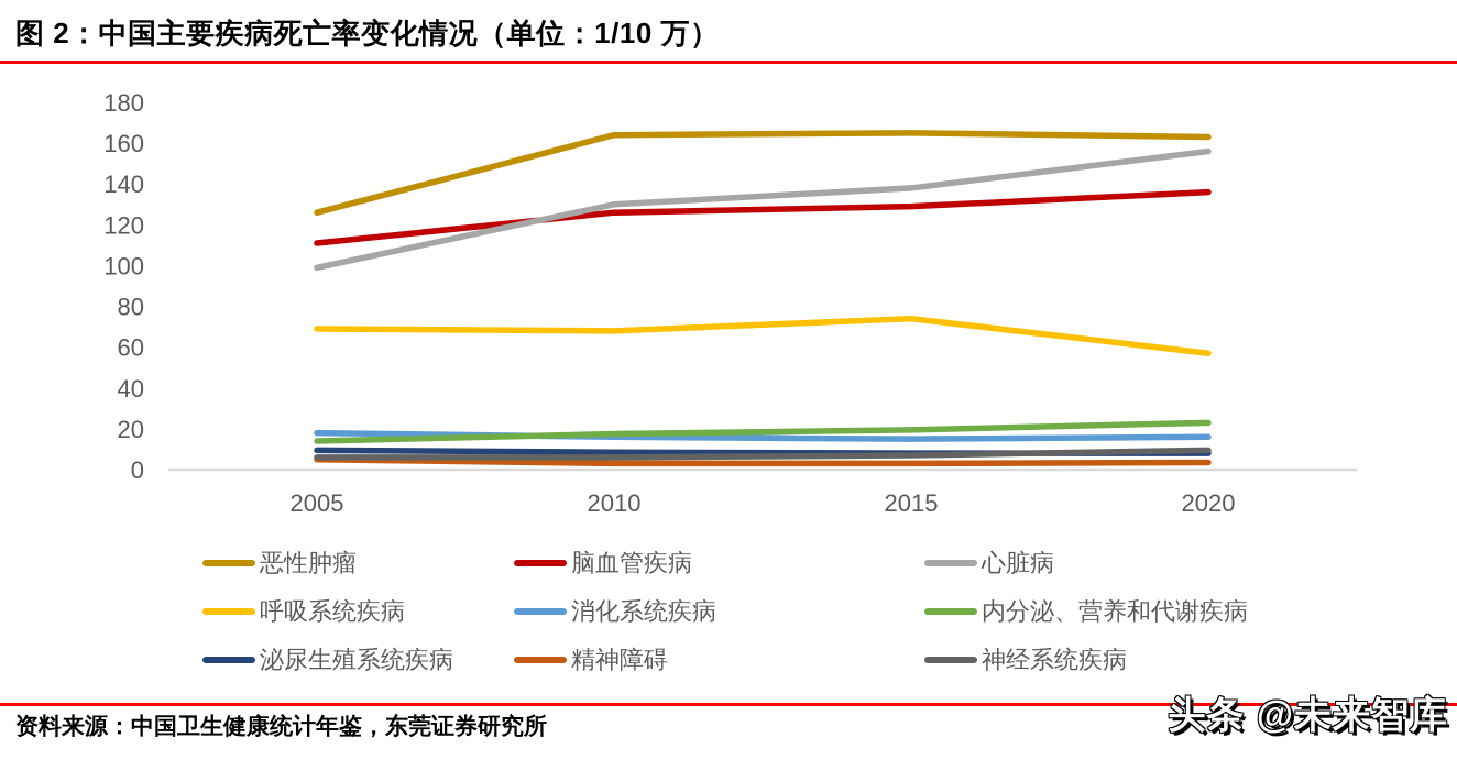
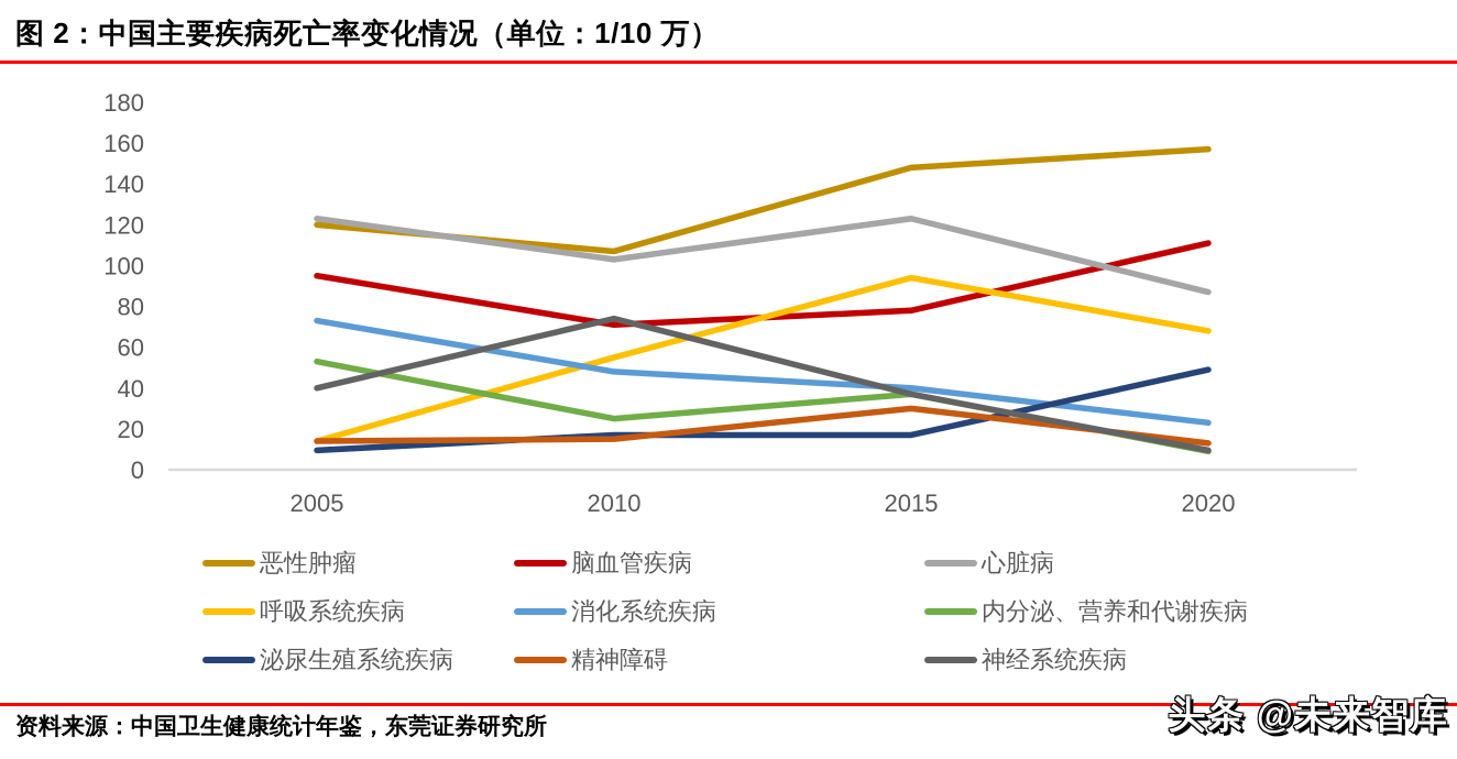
恶性肿瘤/2005: 126 -> 120
脑血管疾病/2005: 111 -> 95
心脏病/2005: 99 -> 123
呼吸系统疾病/2005: 69 -> 14
消化系统疾病/2005: 18 -> 73
内分泌、营养和代谢疾病/2005: 14 -> 53
精神障碍/2005: 5 -> 14
神经系统疾病/2005: 6 -> 40
恶性肿瘤/2010: 164 -> 107
脑血管疾病/2010: 126 -> 71
心脏病/2010: 130 -> 103
呼吸系统疾病/2010: 68 -> 55
消化系统疾病/2010: 16 -> 48
内分泌、营养和代谢疾病/2010: 18 -> 25
泌尿生殖系统疾病/2010: 8 -> 17
精神障碍/2010: 3 -> 15
神经系统疾病/2010: 6 -> 74
恶性肿瘤/2015: 165 -> 148
脑血管疾病/2015: 129 -> 78
心脏病/2015: 138 -> 123
呼吸系统疾病/2015: 74 -> 94
消化系统疾病/2015: 15 -> 40
内分泌、营养和代谢疾病/2015: 20 -> 37
泌尿生殖系统疾病/2015: 8 -> 17
精神障碍/2015: 3 -> 30
神经系统疾病/2015: 7 -> 37
恶性肿瘤/2020: 163 -> 157
脑血管疾病/2020: 136 -> 111
心脏病/2020: 156 -> 87
呼吸系统疾病/2020: 57 -> 68
消化系统疾病/2020: 16 -> 23
内分泌、营养和代谢疾病/2020: 23 -> 9
泌尿生殖系统疾病/2020: 8 -> 49
精神障碍/2020: 4 -> 13
